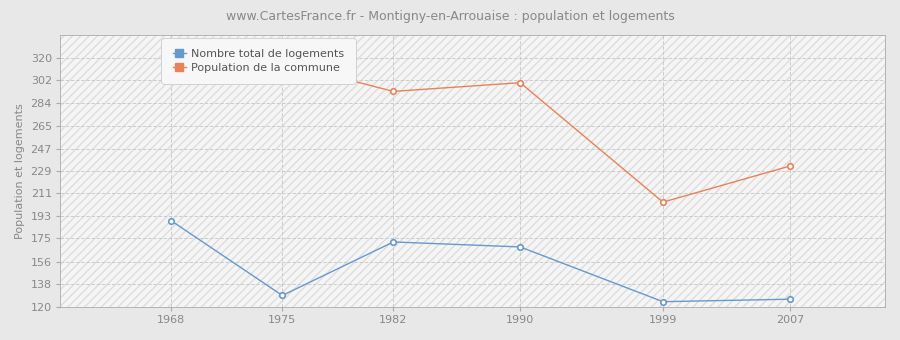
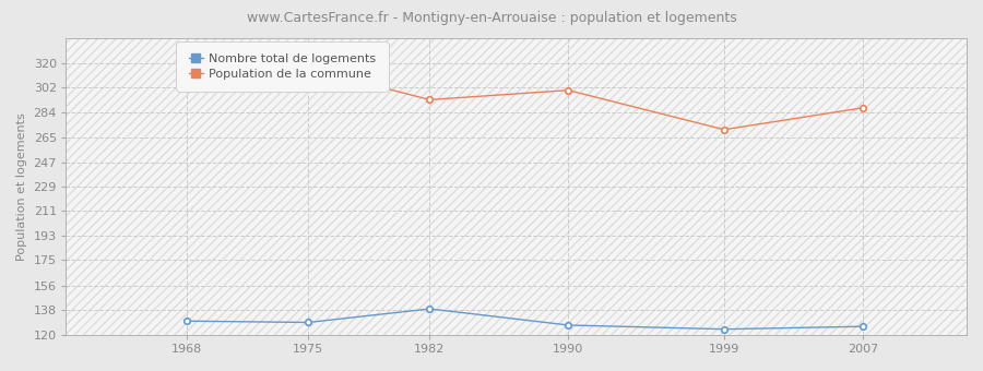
Nombre total de logements/1968: 189 -> 130
Nombre total de logements/1982: 172 -> 139
Nombre total de logements/1990: 168 -> 127
Population de la commune/1999: 204 -> 271
Population de la commune/2007: 233 -> 287
